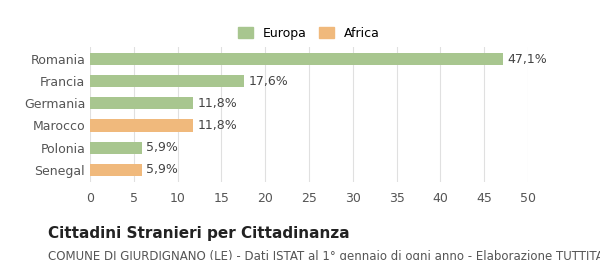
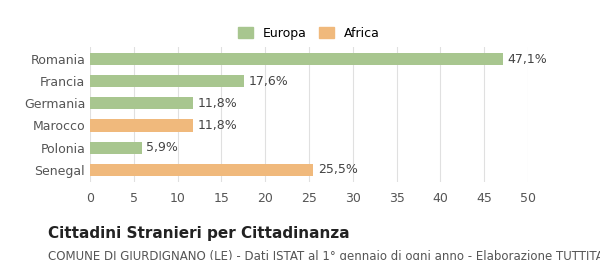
Senegal: 5,9% -> 25,5%
